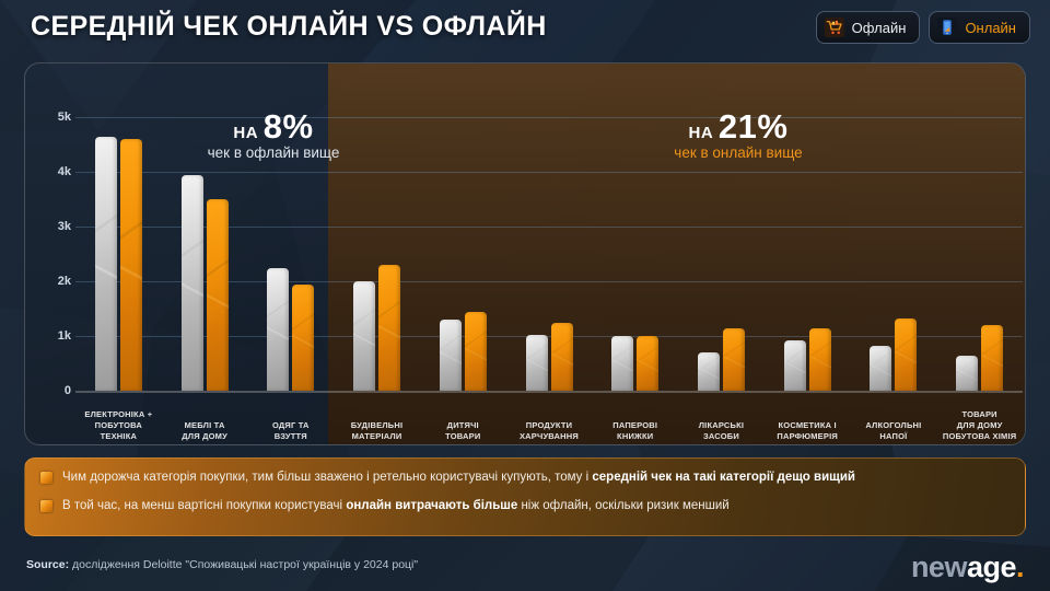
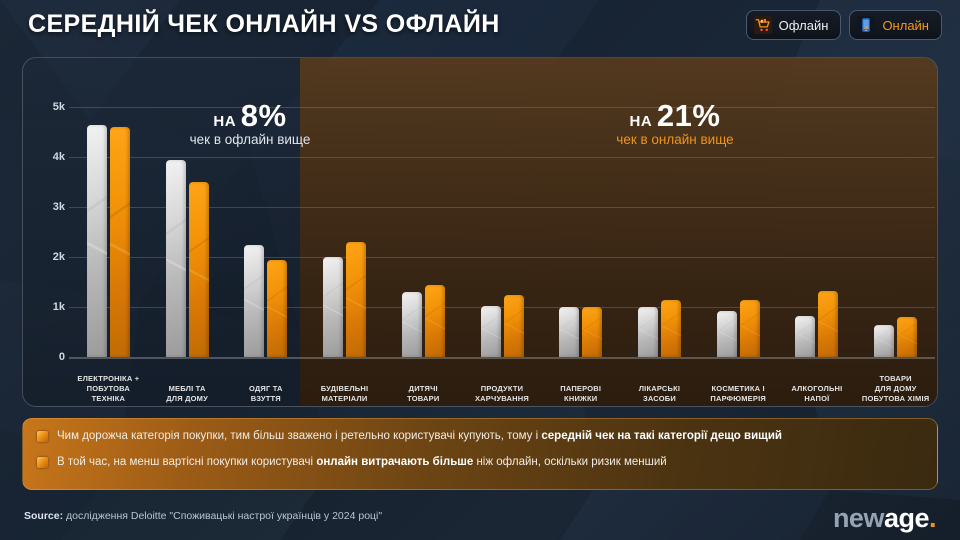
Офлайн/ЛІКАРСЬКІ ЗАСОБИ: 0.7k -> 1.0k
Онлайн/ТОВАРИ ДЛЯ ДОМУ ПОБУТОВА ХІМІЯ: 1.2k -> 0.8k
